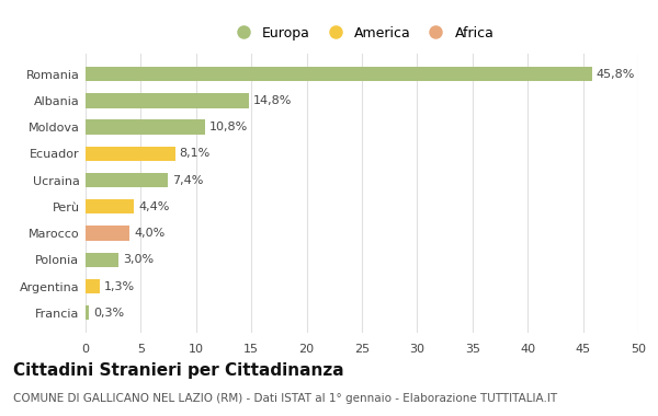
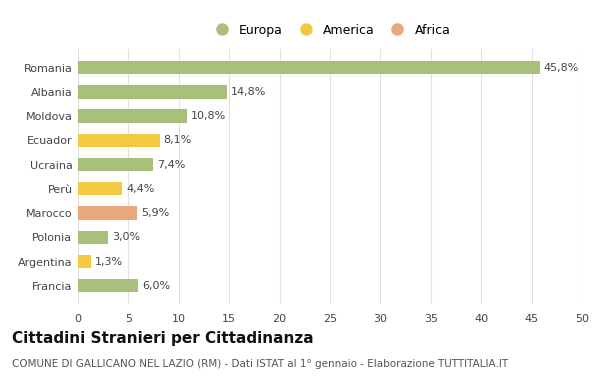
Marocco: 4,0% -> 5,9%
Francia: 0,3% -> 6,0%
